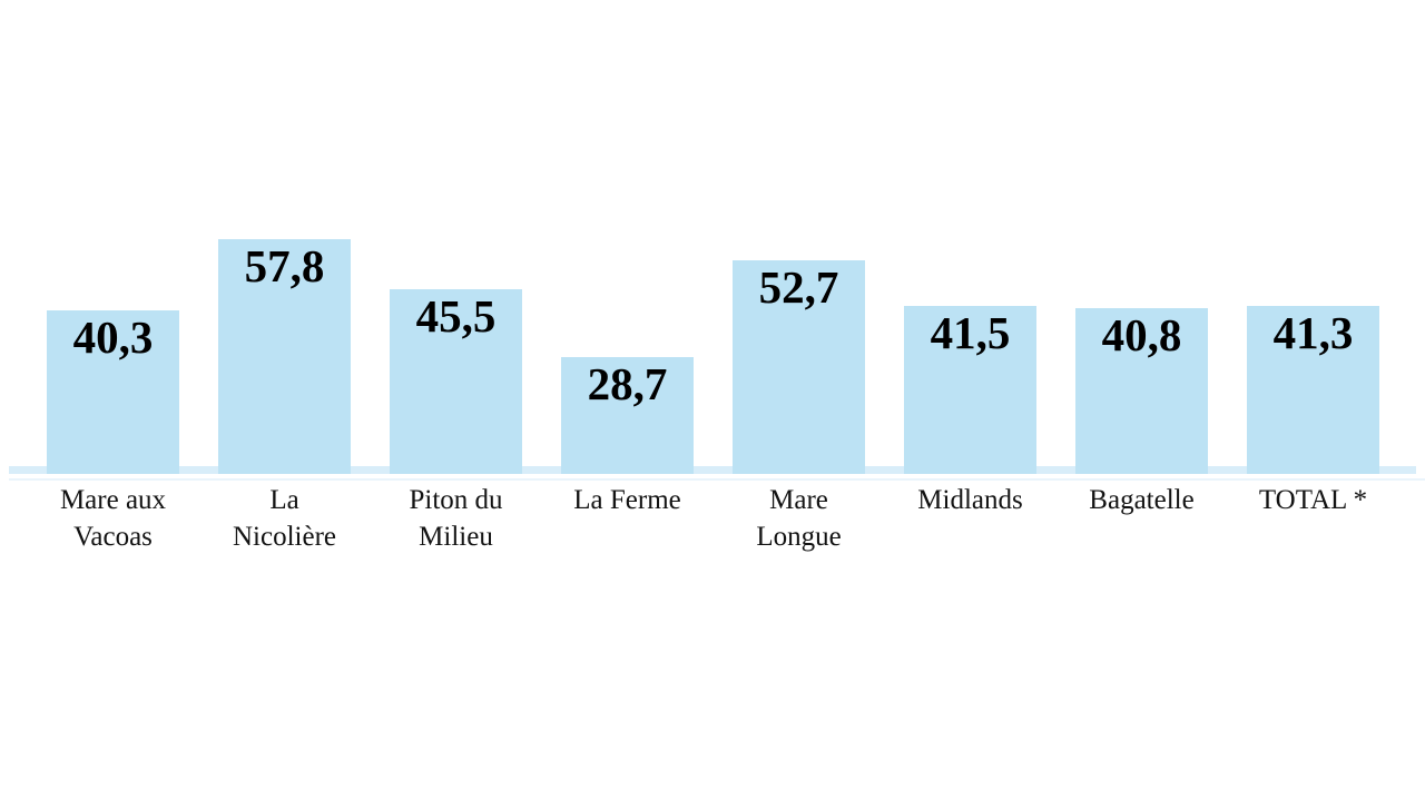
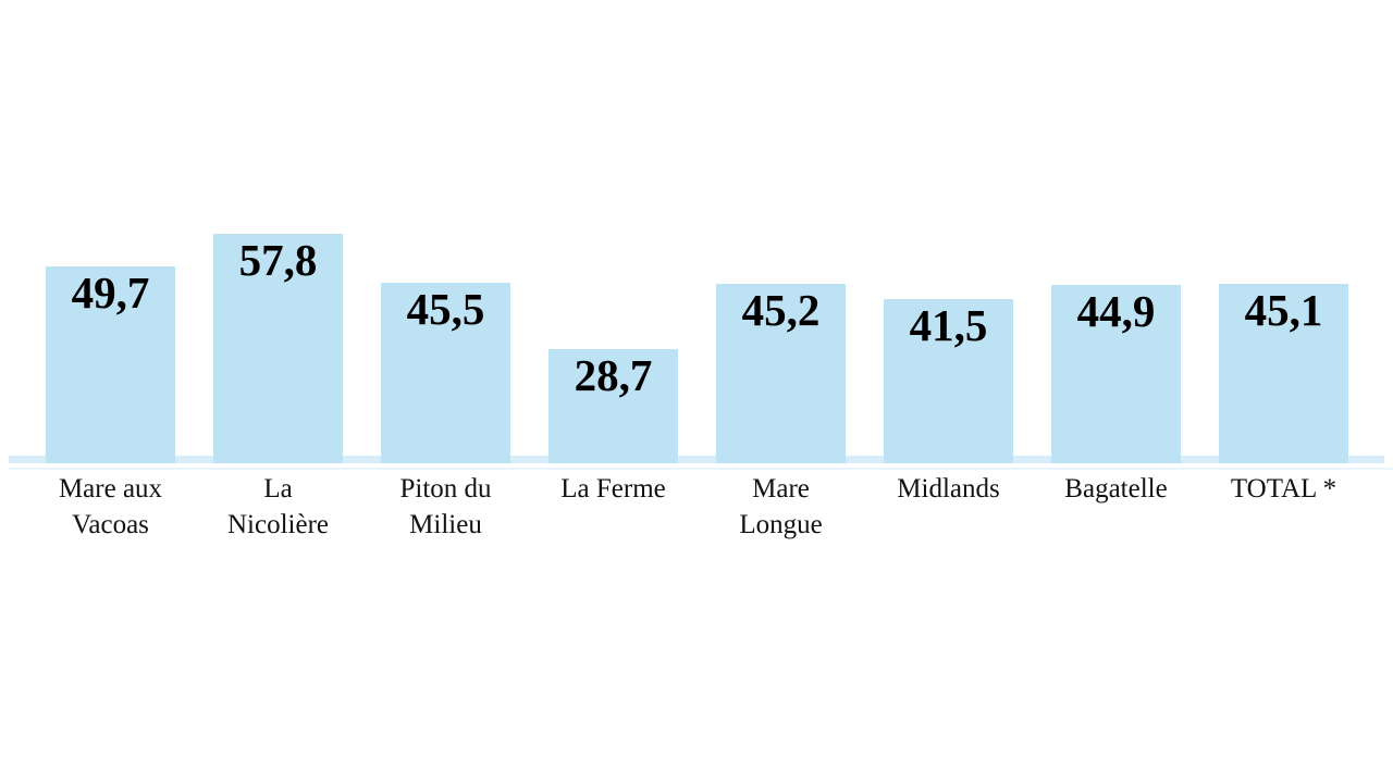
Mare aux Vacoas: 40,3 -> 49,7
Mare Longue: 52,7 -> 45,2
Bagatelle: 40,8 -> 44,9
TOTAL *: 41,3 -> 45,1
